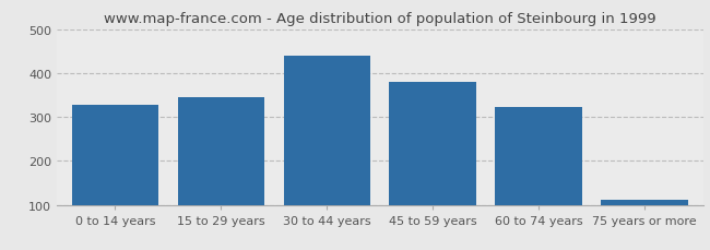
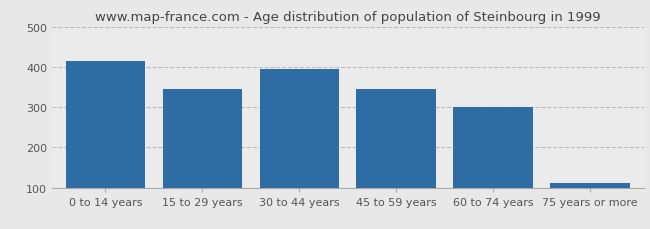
0 to 14 years: 328 -> 415
30 to 44 years: 440 -> 395
45 to 59 years: 380 -> 345
60 to 74 years: 322 -> 300
